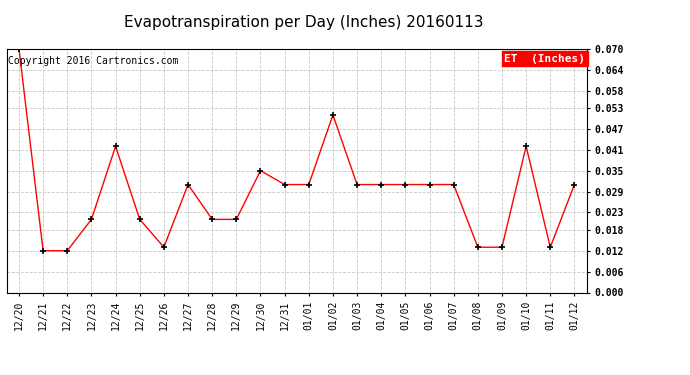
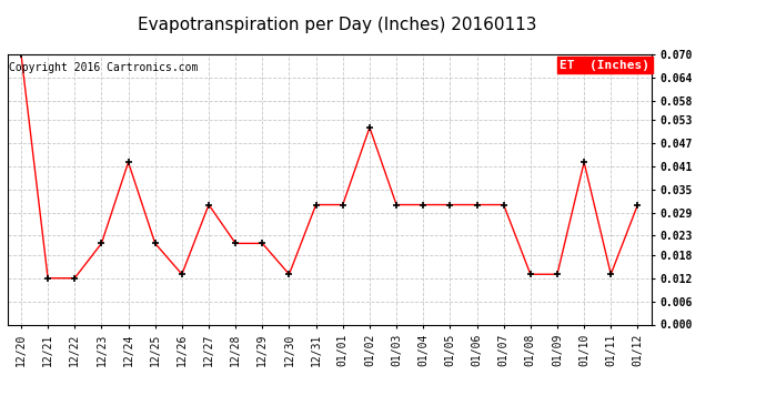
12/30: 0.035 -> 0.013
